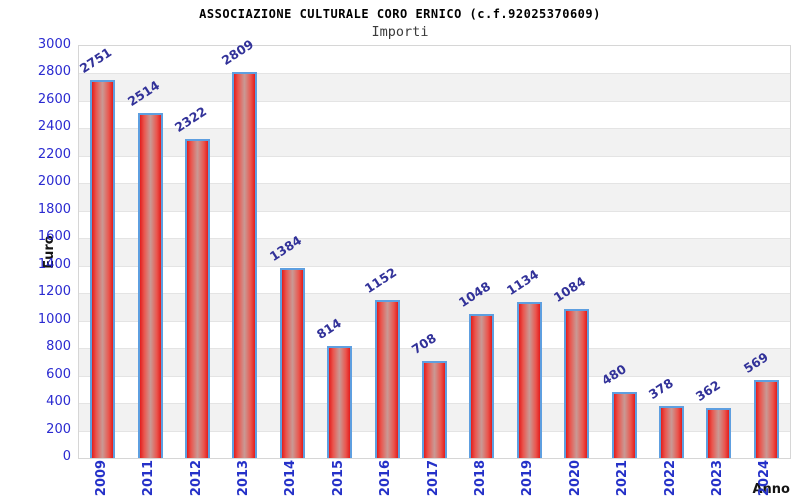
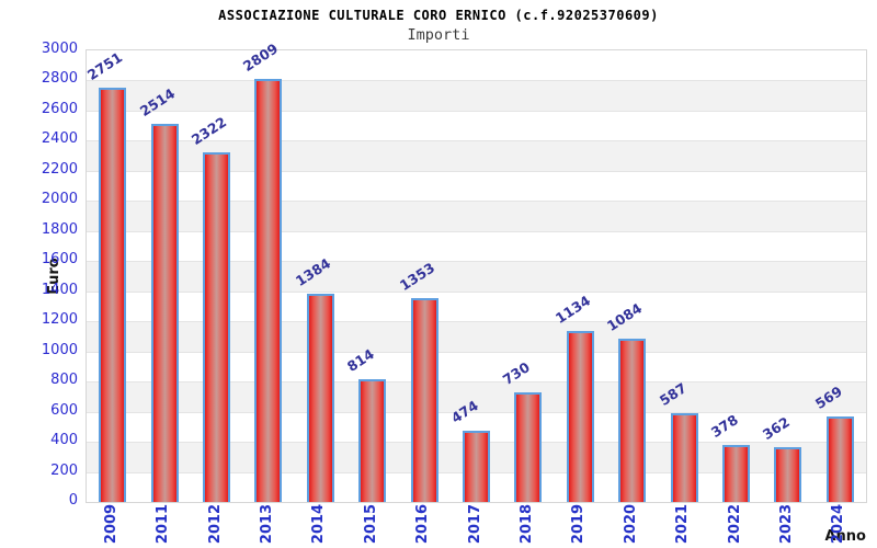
2016: 1152 -> 1353
2017: 708 -> 474
2018: 1048 -> 730
2021: 480 -> 587
